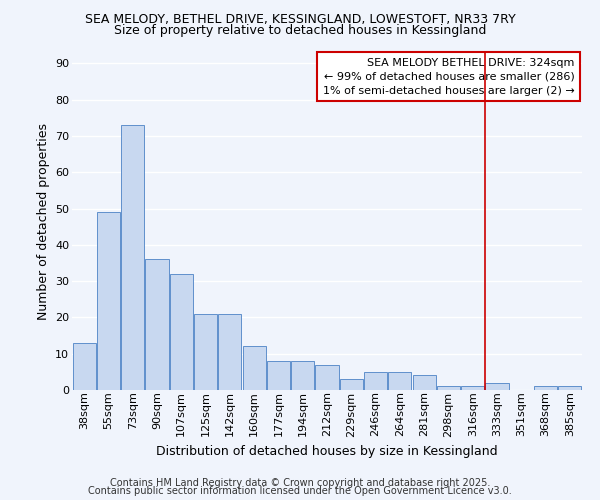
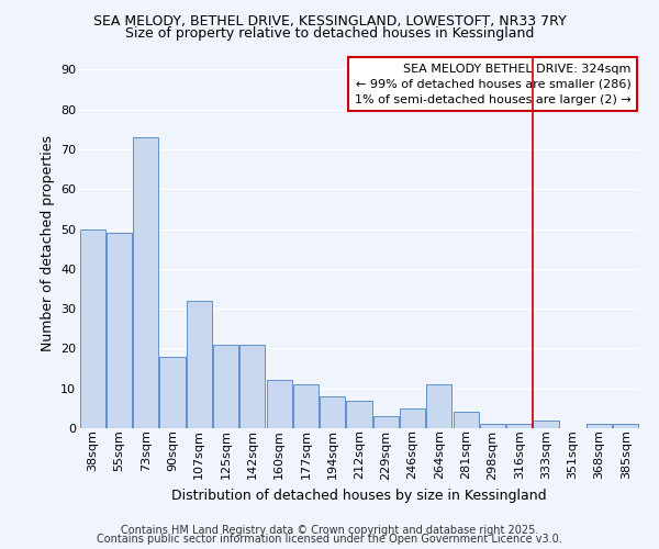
38sqm: 13 -> 50
90sqm: 36 -> 18
177sqm: 8 -> 11
264sqm: 5 -> 11
